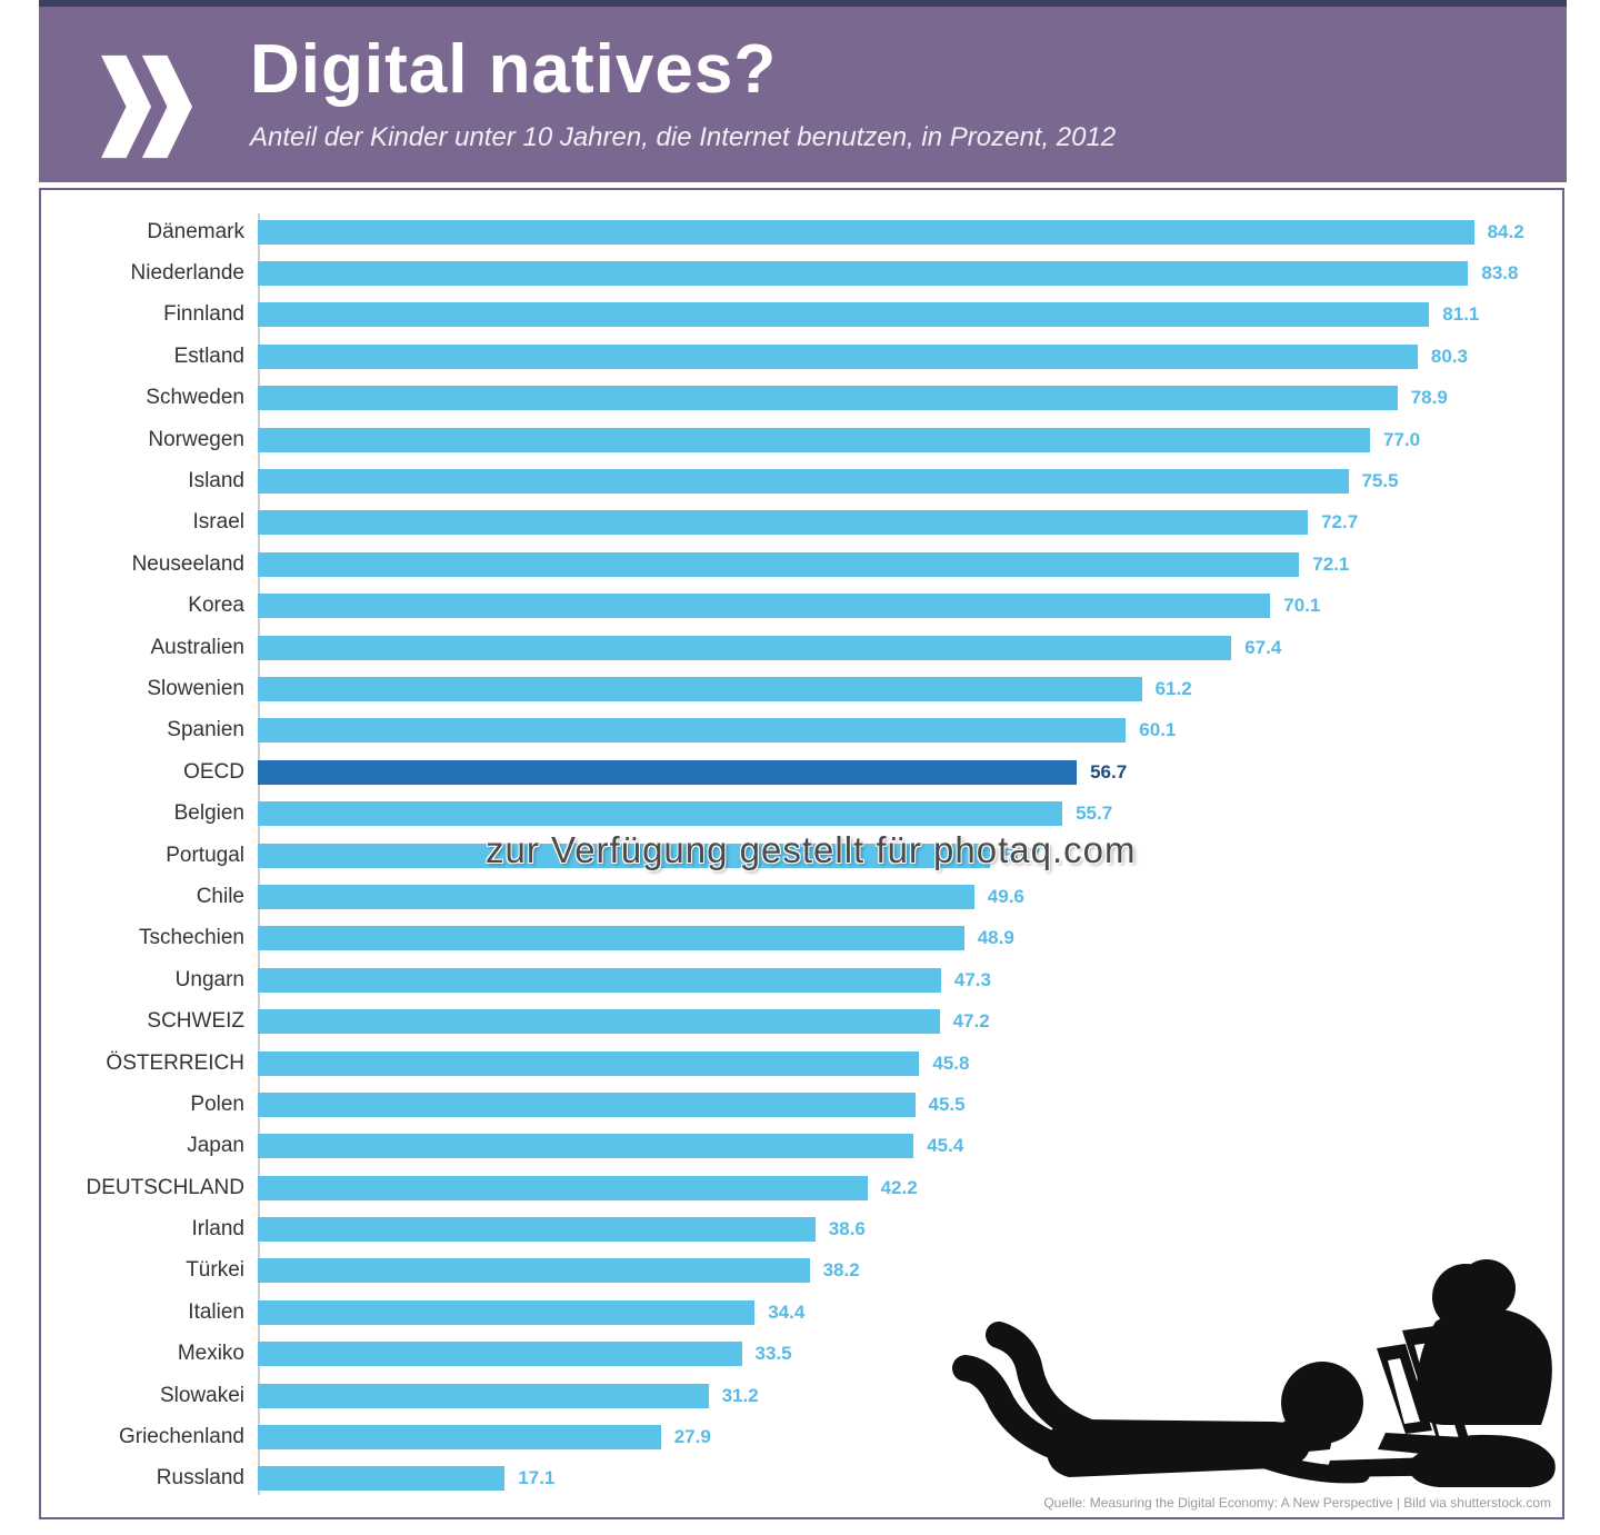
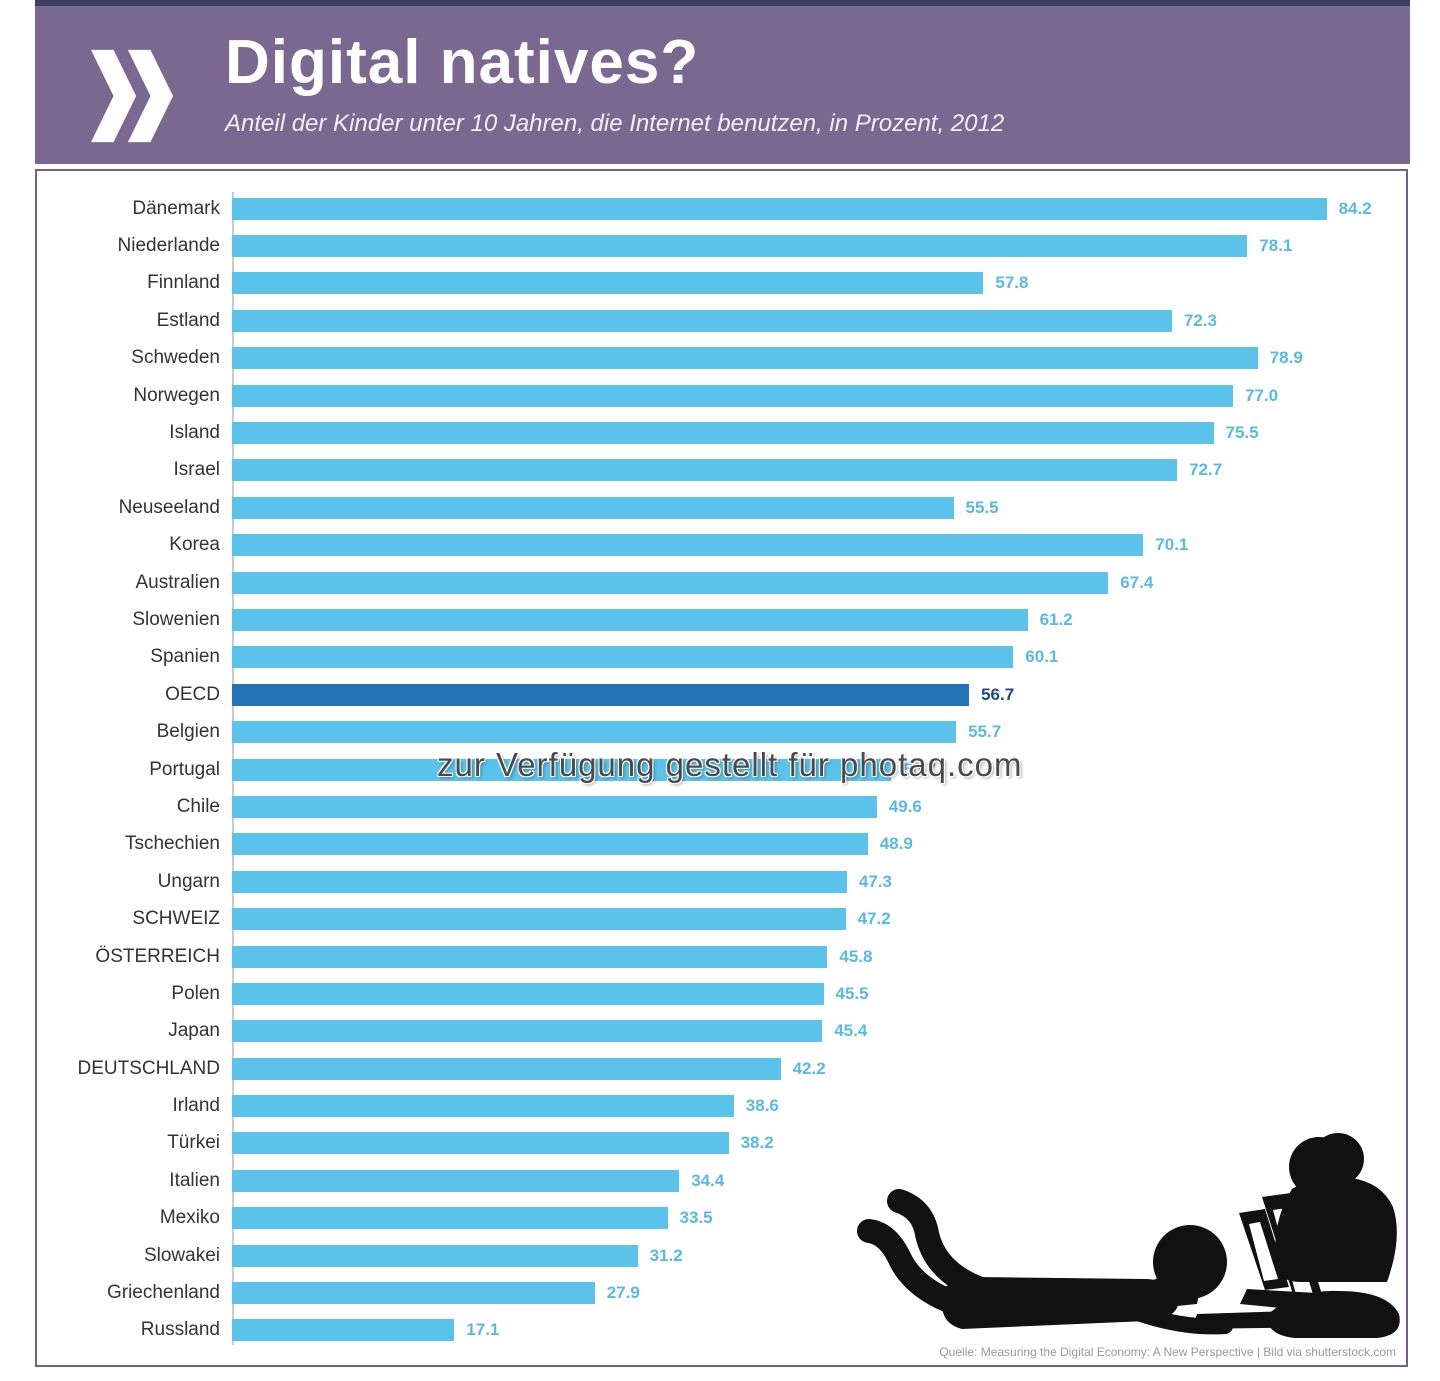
Niederlande: 83.8 -> 78.1
Finnland: 81.1 -> 57.8
Estland: 80.3 -> 72.3
Neuseeland: 72.1 -> 55.5
